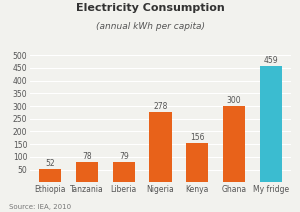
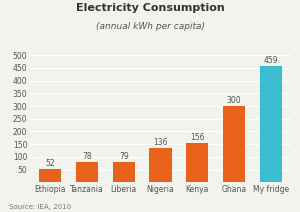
Nigeria: 278 -> 136
